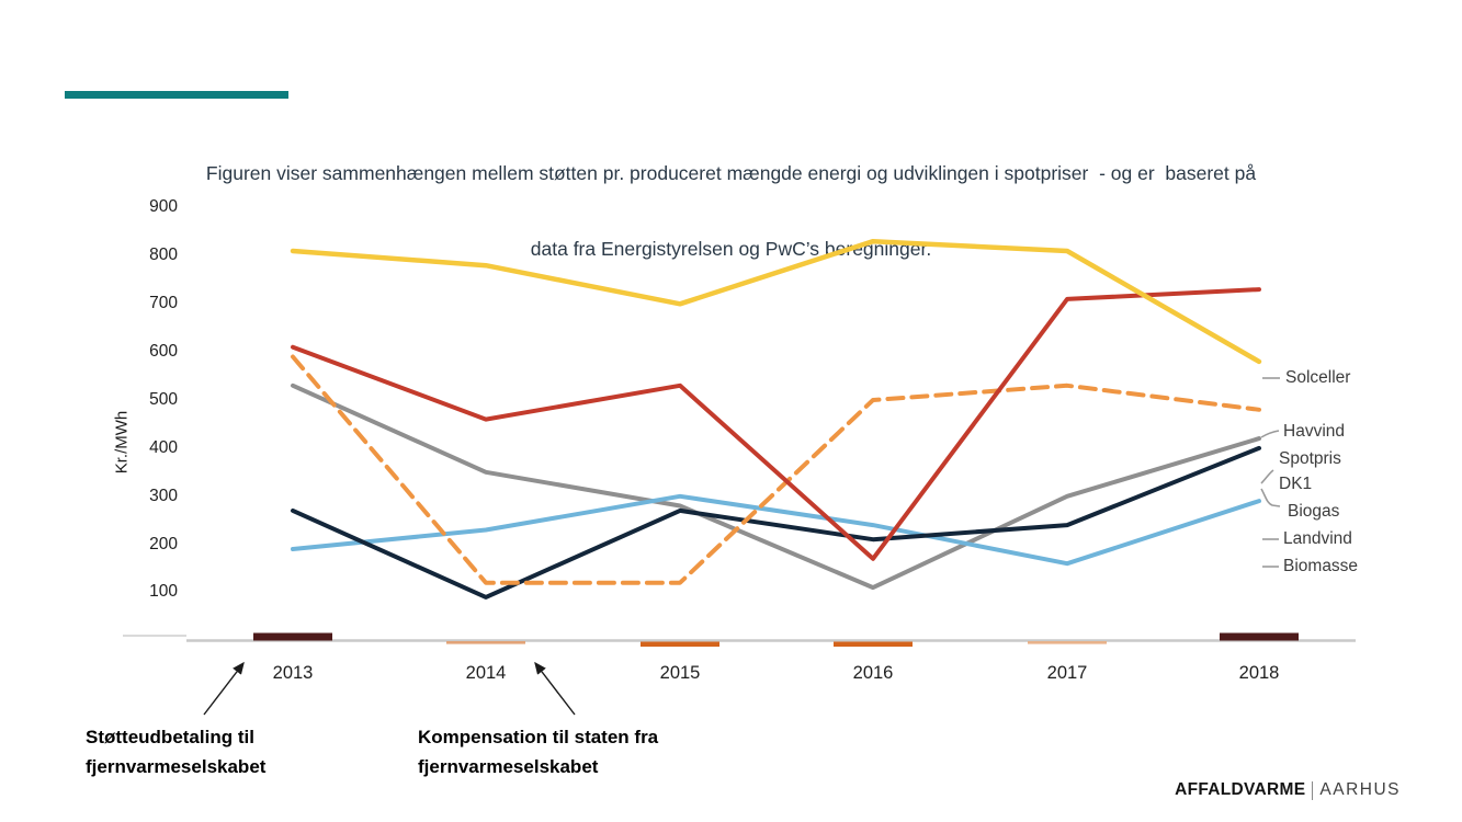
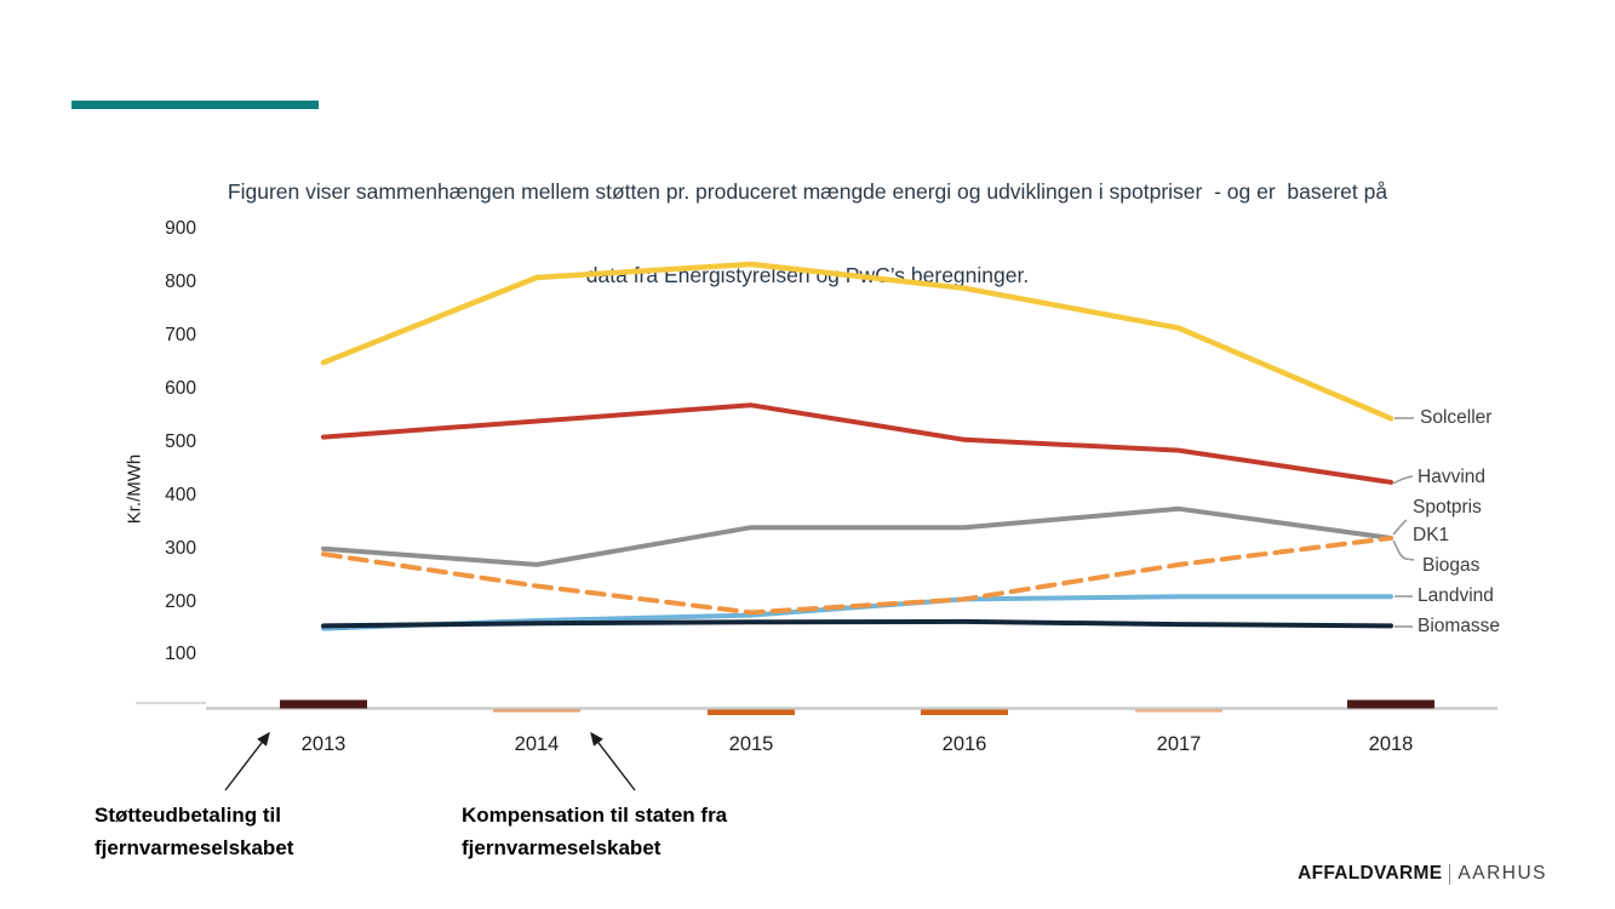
Solceller/2013: 810 -> 650
Havvind/2013: 610 -> 510
Spotpris DK1/2013: 590 -> 290
Biogas/2013: 530 -> 300
Landvind/2013: 190 -> 150
Biomasse/2013: 270 -> 160
Solceller/2014: 780 -> 810
Havvind/2014: 460 -> 540
Spotpris DK1/2014: 120 -> 230
Biogas/2014: 350 -> 270
Landvind/2014: 230 -> 160
Biomasse/2014: 90 -> 160
Solceller/2015: 700 -> 840
Havvind/2015: 530 -> 570
Spotpris DK1/2015: 120 -> 180
Biogas/2015: 280 -> 340
Landvind/2015: 300 -> 180
Biomasse/2015: 270 -> 160
Solceller/2016: 830 -> 790
Havvind/2016: 170 -> 500
Spotpris DK1/2016: 500 -> 200
Biogas/2016: 110 -> 340
Landvind/2016: 240 -> 200
Biomasse/2016: 210 -> 160
Solceller/2017: 810 -> 720
Havvind/2017: 710 -> 480
Spotpris DK1/2017: 530 -> 270
Biogas/2017: 300 -> 380
Landvind/2017: 160 -> 210
Biomasse/2017: 240 -> 160
Solceller/2018: 580 -> 540
Havvind/2018: 730 -> 420
Spotpris DK1/2018: 480 -> 320
Biogas/2018: 420 -> 320
Landvind/2018: 290 -> 210
Biomasse/2018: 400 -> 160
